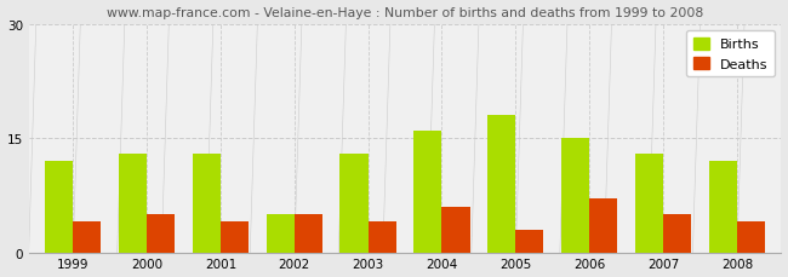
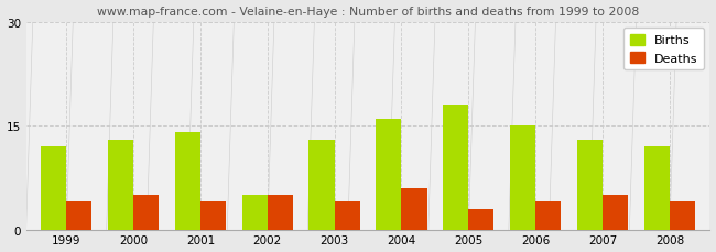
Births/2001: 13 -> 14
Deaths/2006: 7 -> 4
